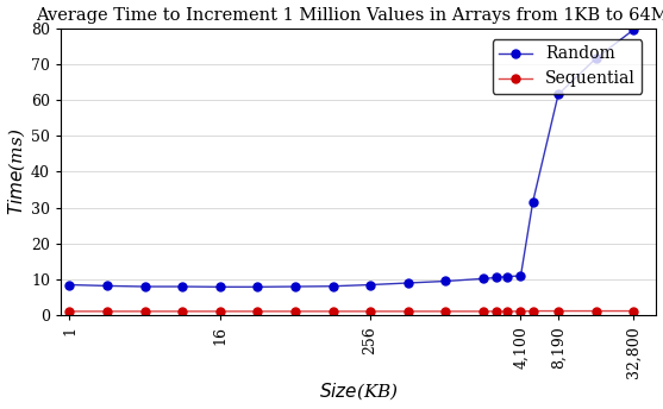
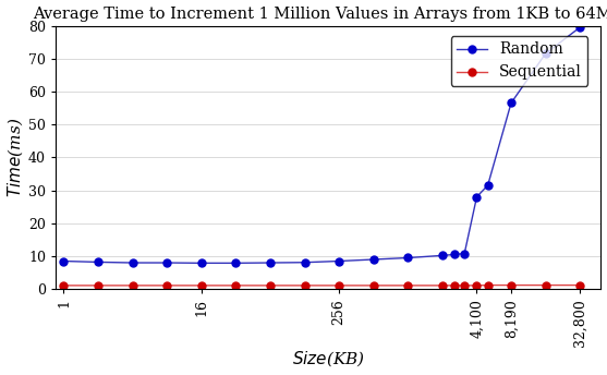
Random/4,100: 11.0 -> 28.0
Random/8,190: 61.5 -> 56.5
